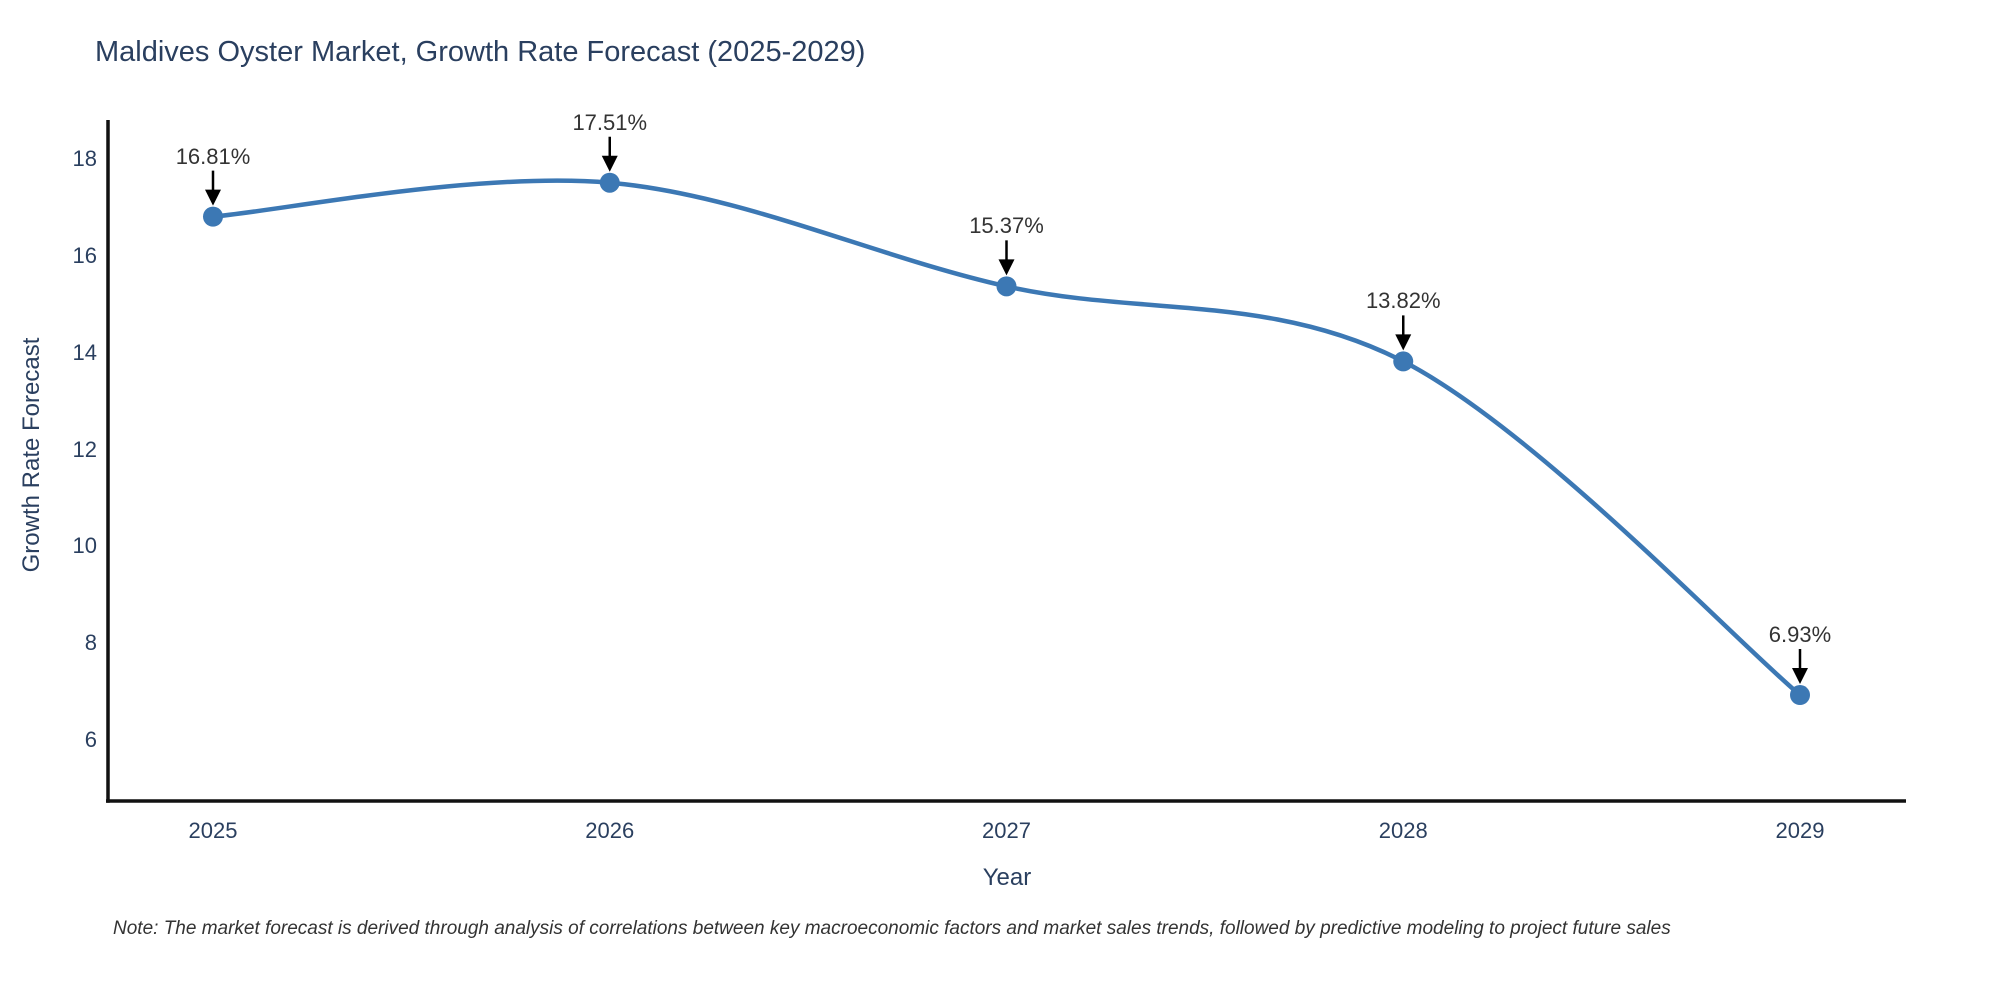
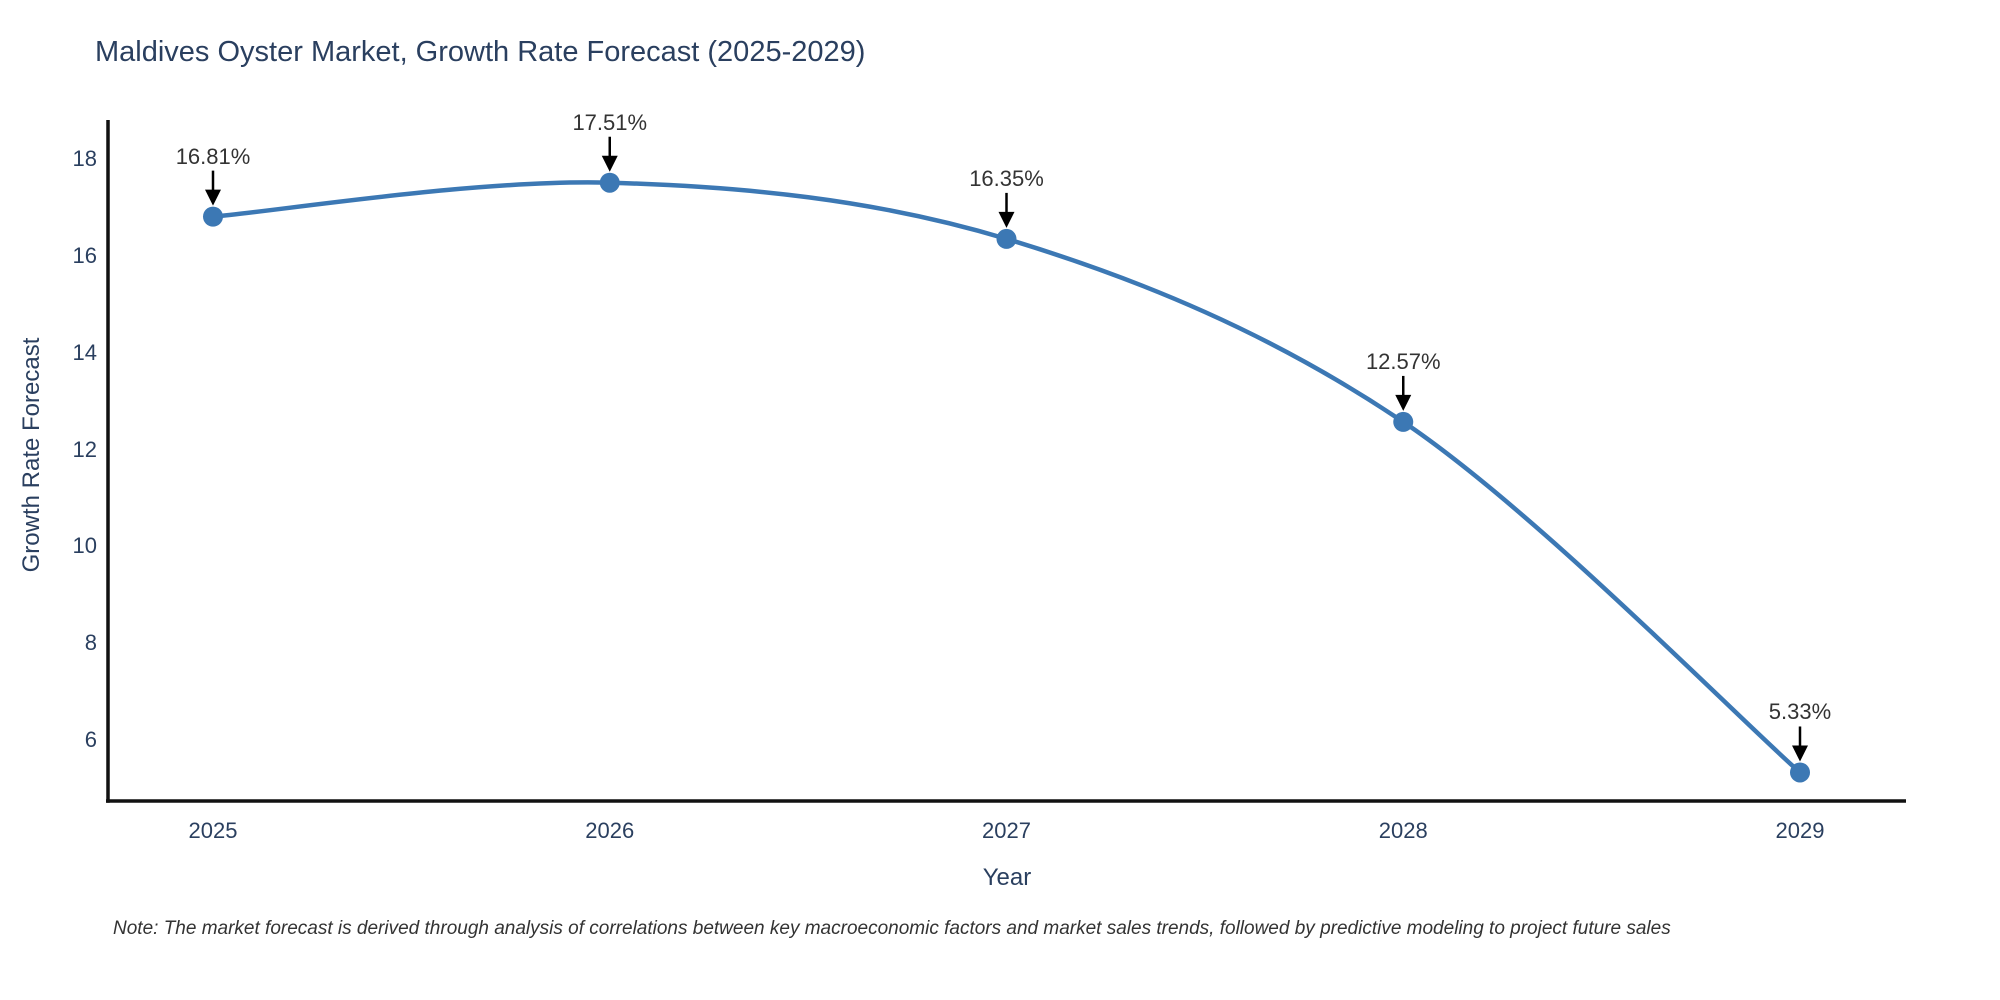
2027: 15.37% -> 16.35%
2028: 13.82% -> 12.57%
2029: 6.93% -> 5.33%
